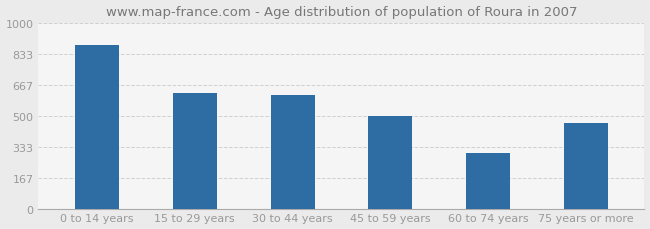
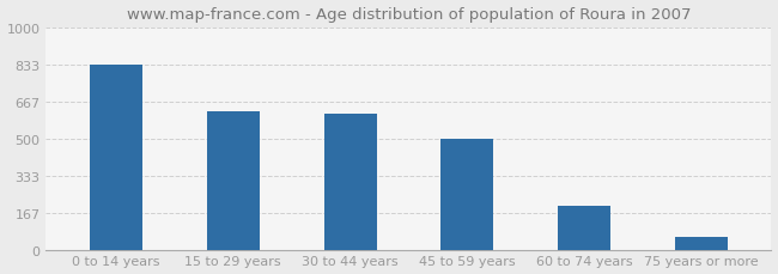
0 to 14 years: 880 -> 830
60 to 74 years: 300 -> 200
75 years or more: 460 -> 60
